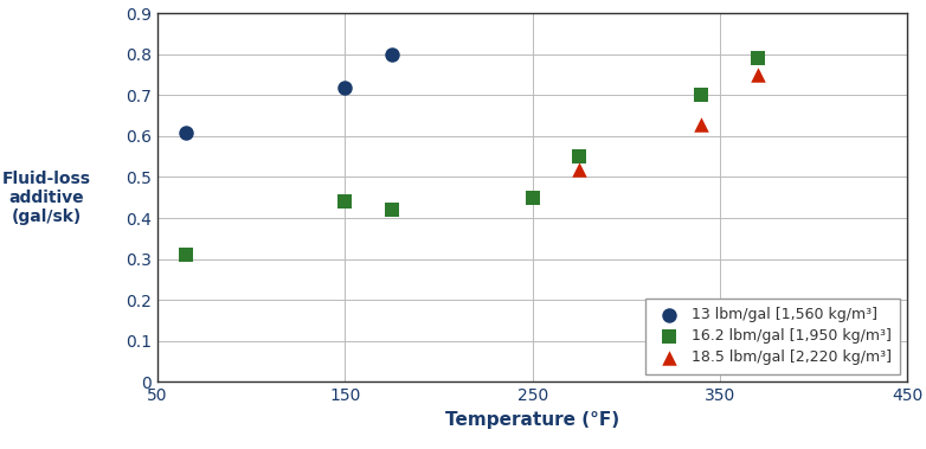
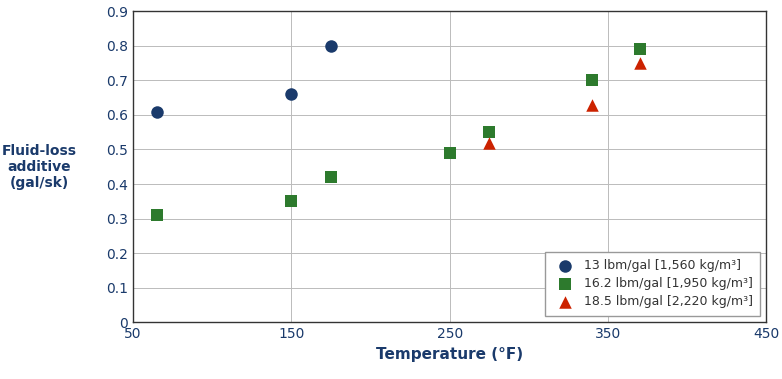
13 lbm/gal [1,560 kg/m³]/150: 0.72 -> 0.66
16.2 lbm/gal [1,950 kg/m³]/150: 0.44 -> 0.35
16.2 lbm/gal [1,950 kg/m³]/250: 0.45 -> 0.49
